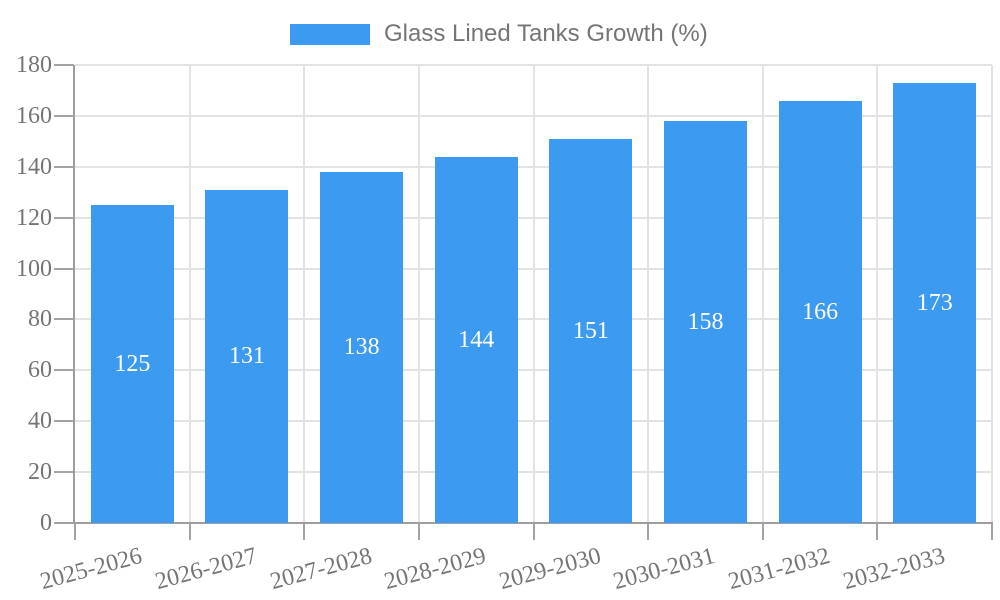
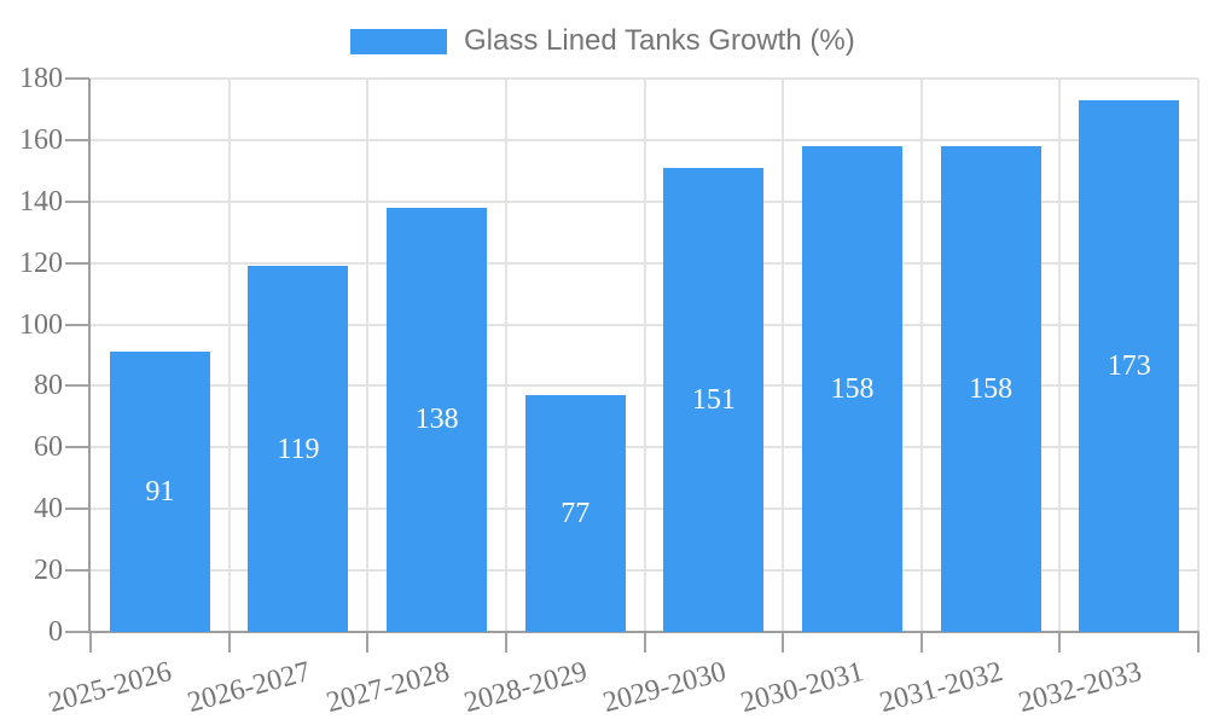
2025-2026: 125 -> 91
2026-2027: 131 -> 119
2028-2029: 144 -> 77
2031-2032: 166 -> 158
